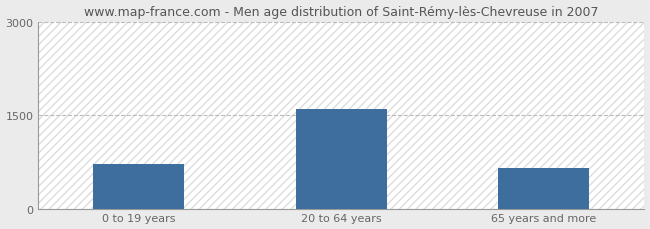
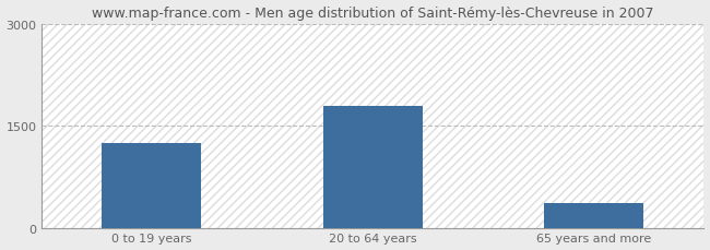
0 to 19 years: 720 -> 1250
20 to 64 years: 1600 -> 1800
65 years and more: 660 -> 370
